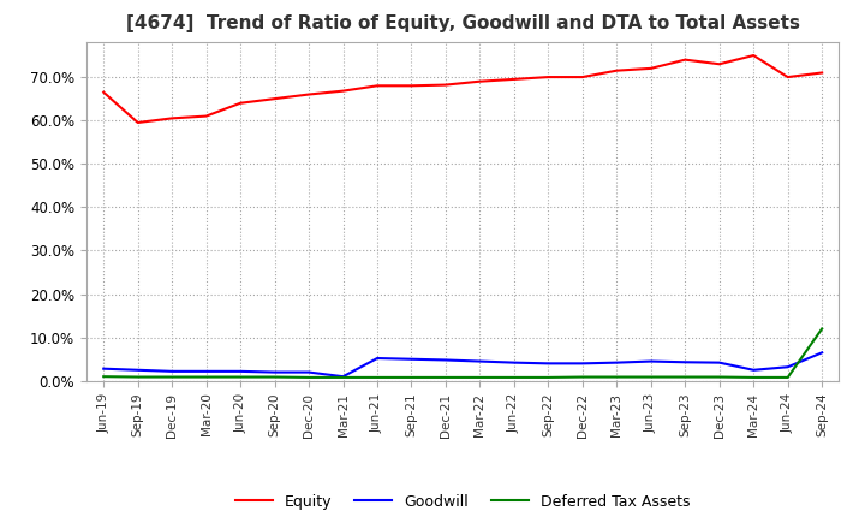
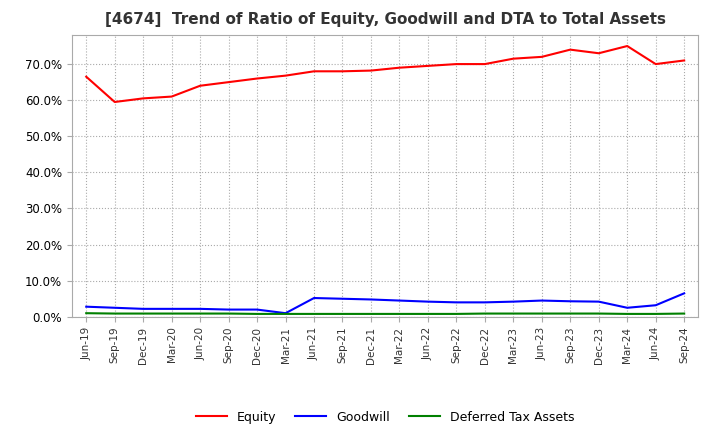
Deferred Tax Assets/Sep-24: 12.0% -> 0.9%
